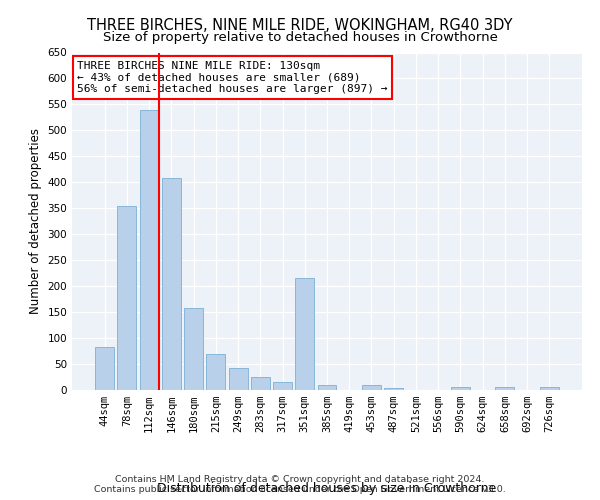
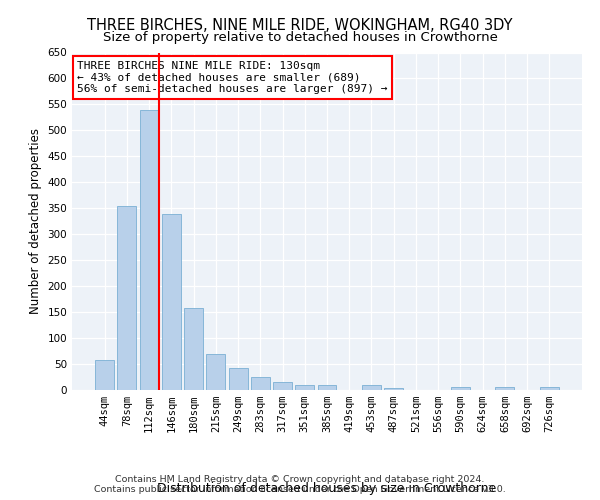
44sqm: 82 -> 58
146sqm: 408 -> 338
351sqm: 216 -> 10
